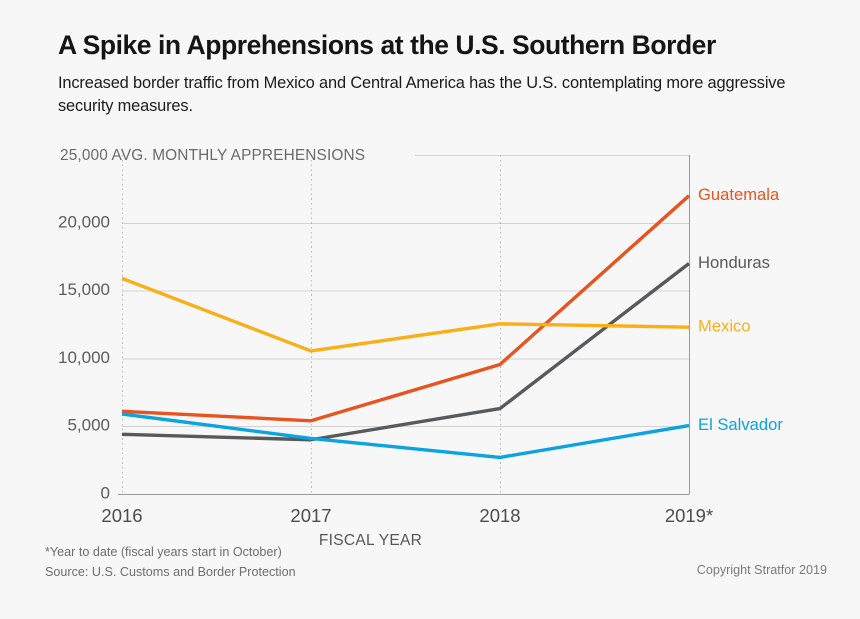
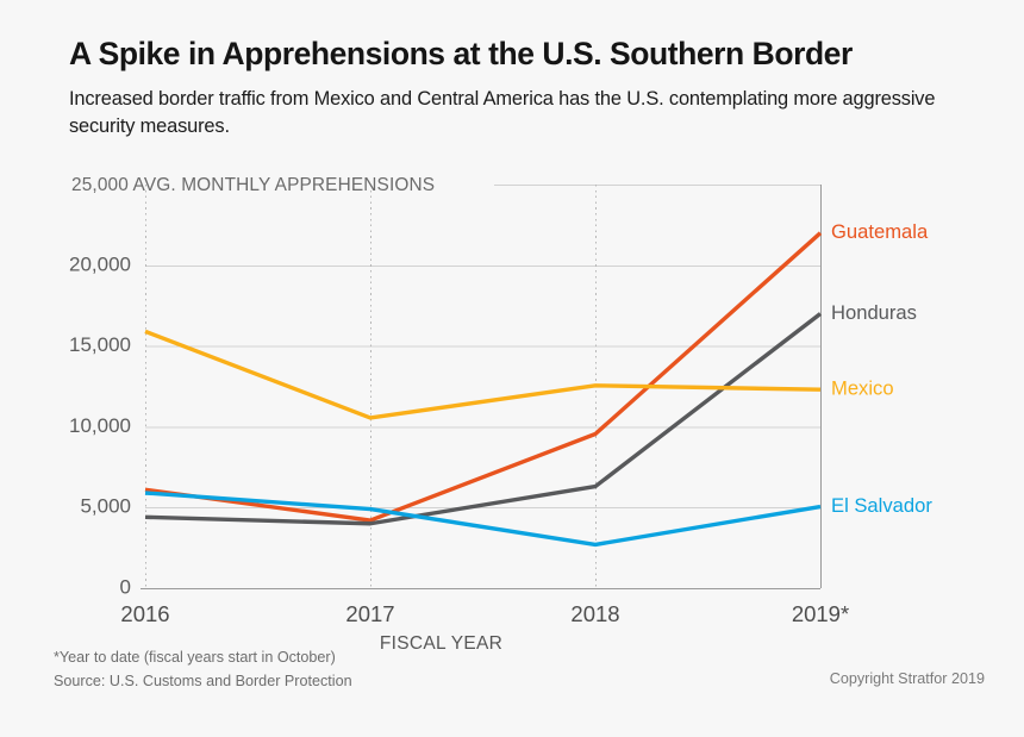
Guatemala/2017: 5400 -> 4200
El Salvador/2017: 4100 -> 4900
